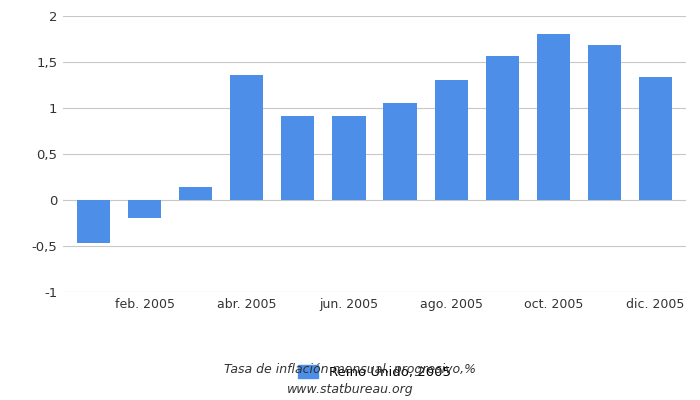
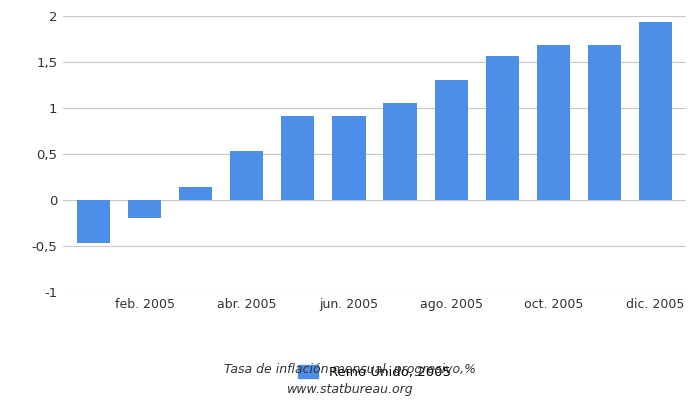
abr. 2005: 1,36 -> 0,53
oct. 2005: 1,80 -> 1,69
dic. 2005: 1,34 -> 1,94
